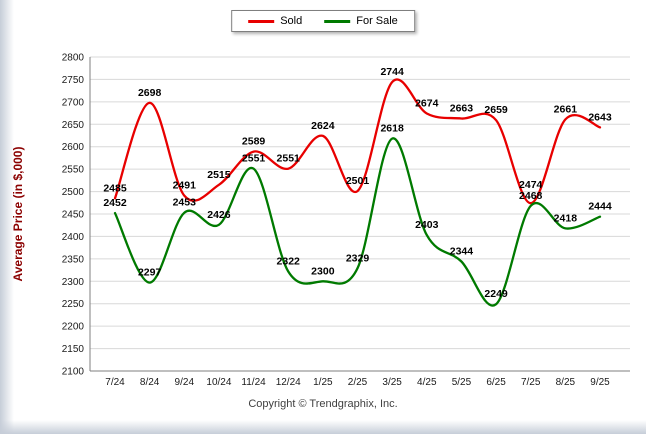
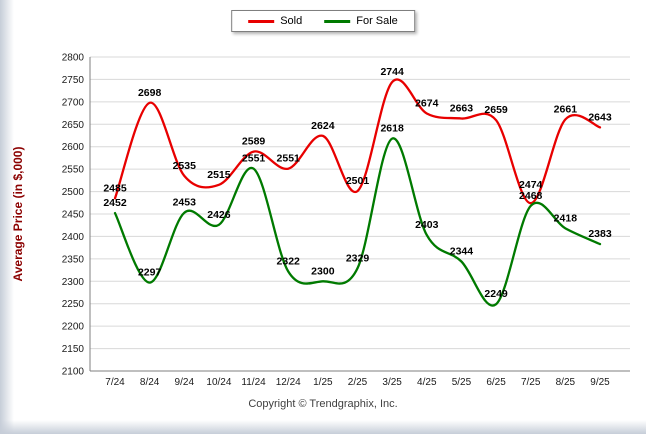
Sold/9/24: 2491 -> 2535
For Sale/9/25: 2444 -> 2383
